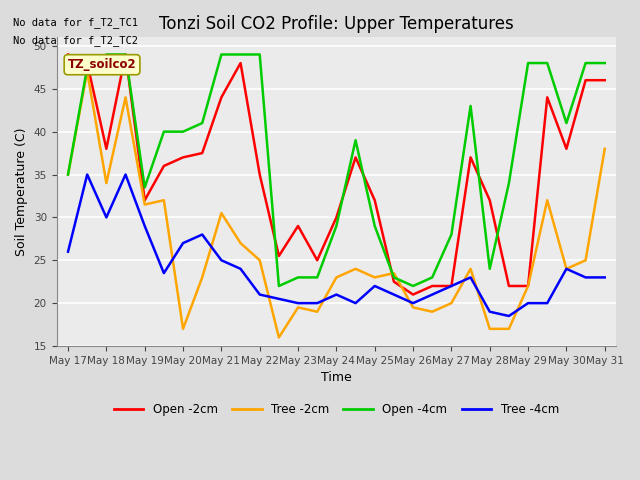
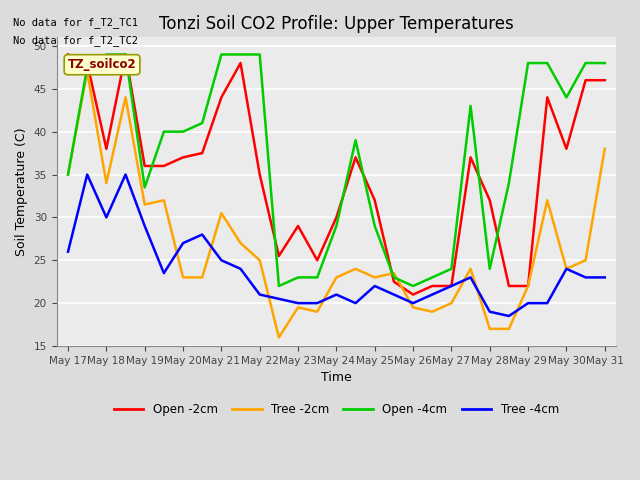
Open -2cm/May 19: 32.0 -> 36.0
Tree -2cm/May 20: 17.0 -> 23.0
Open -4cm/May 27: 28.0 -> 24.0
Open -4cm/May 30: 41.0 -> 44.0
